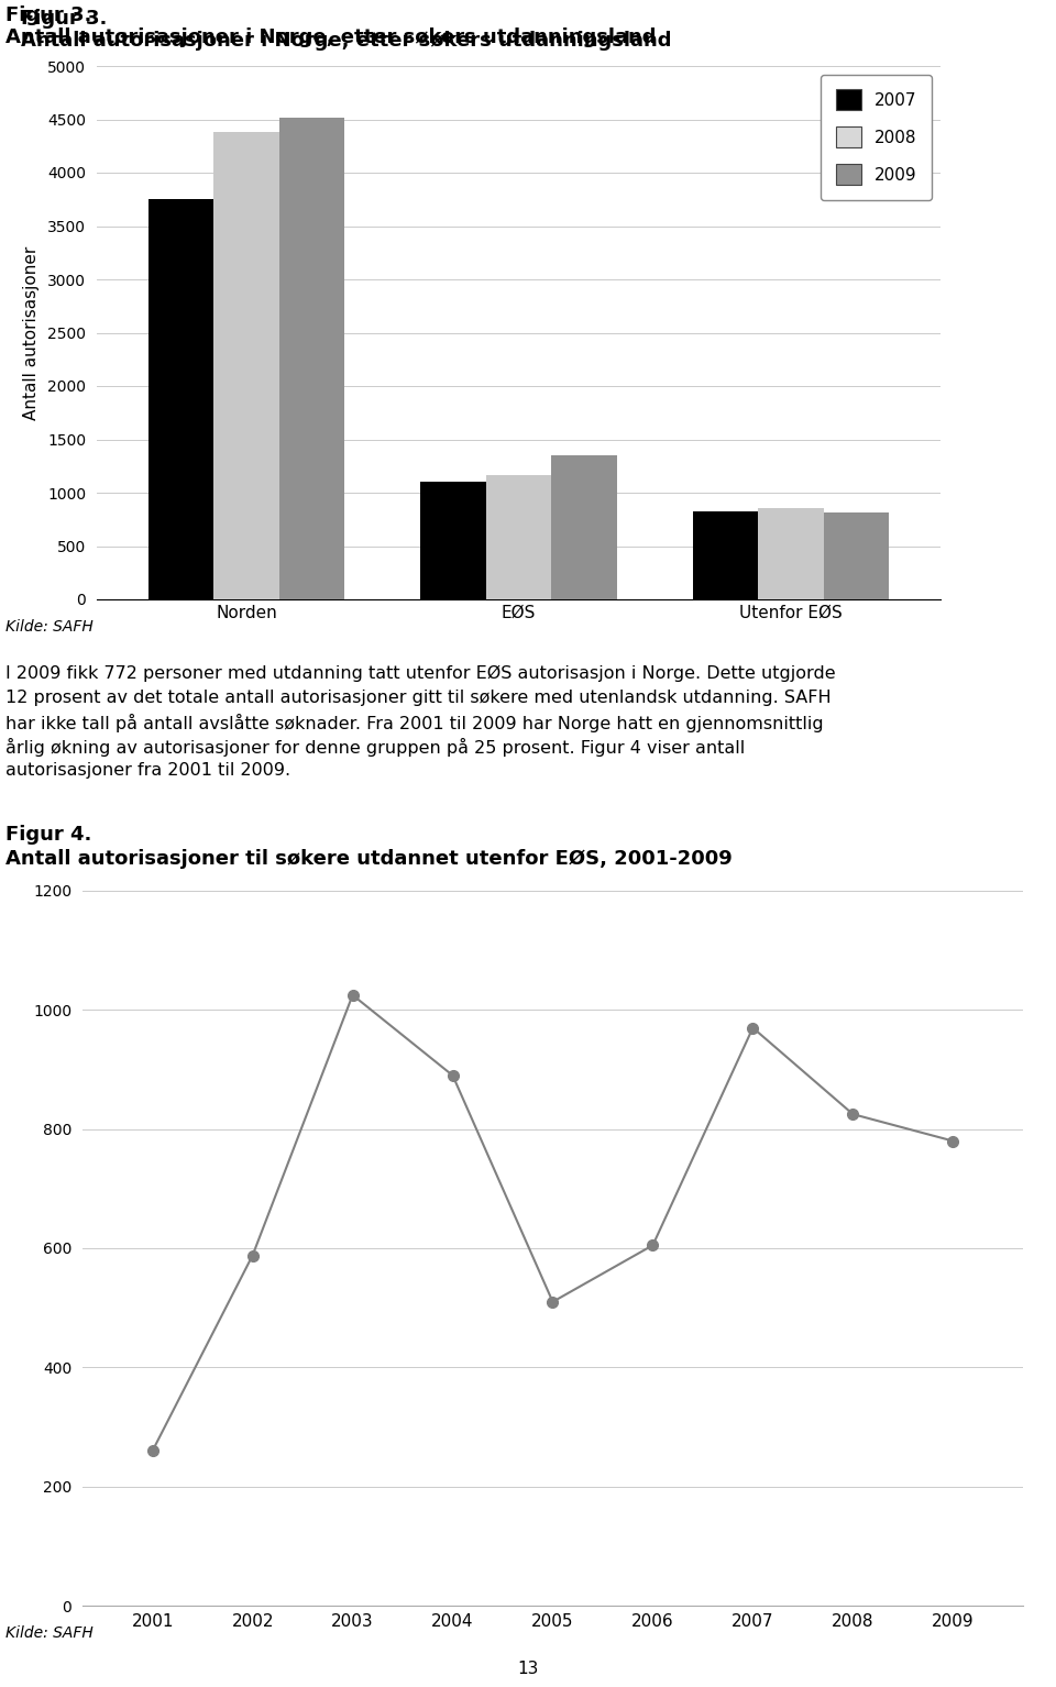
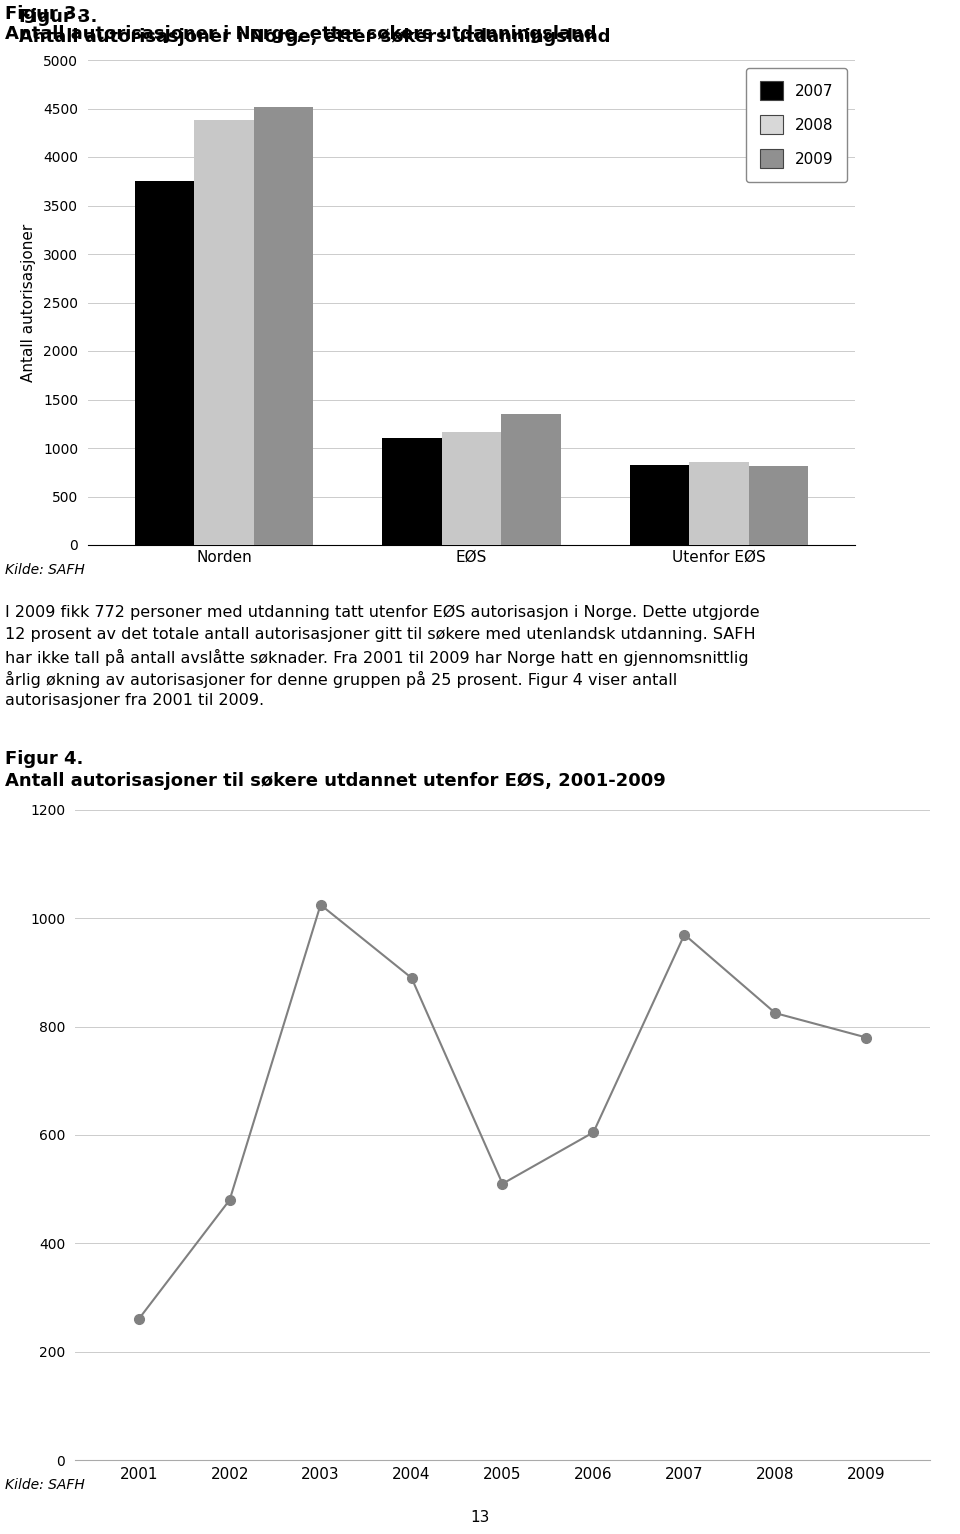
2002: 588 -> 480
